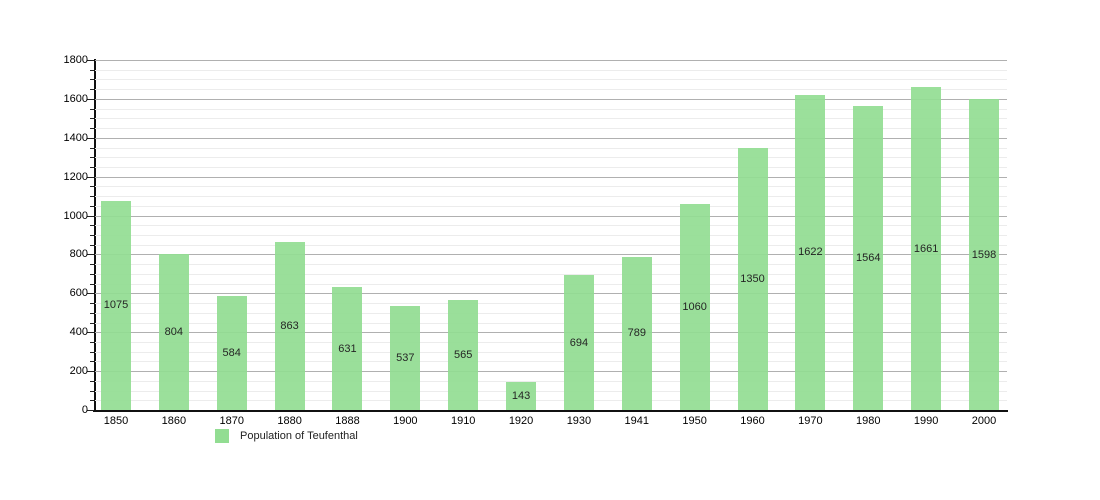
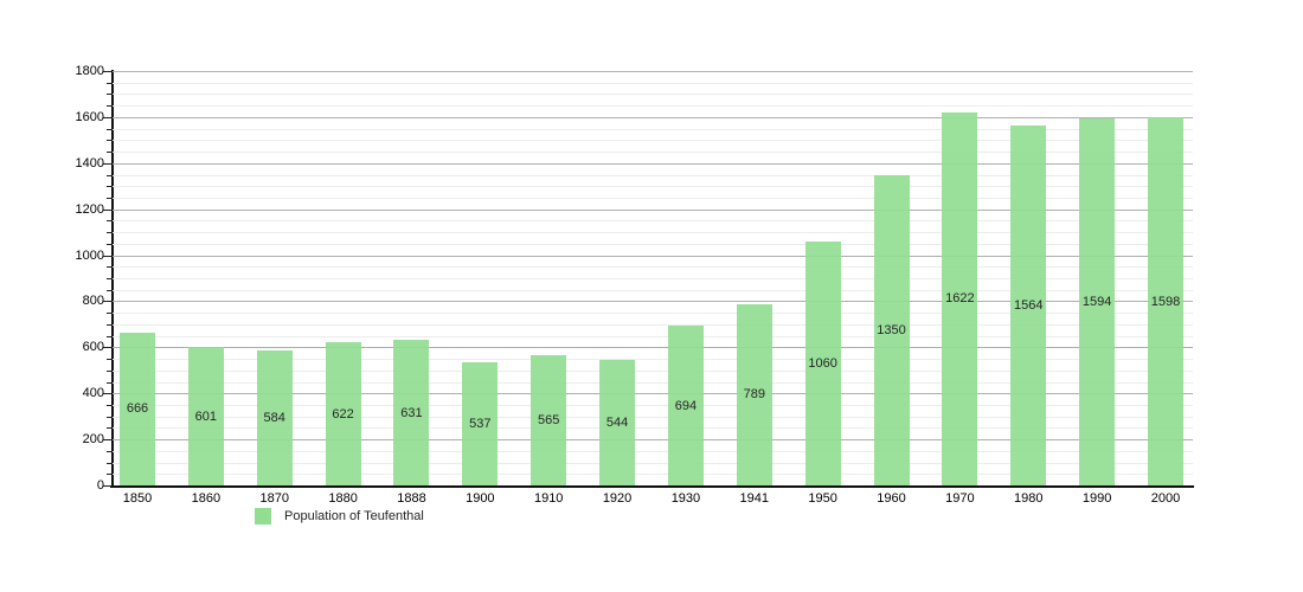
1850: 1075 -> 666
1860: 804 -> 601
1880: 863 -> 622
1920: 143 -> 544
1990: 1661 -> 1594
